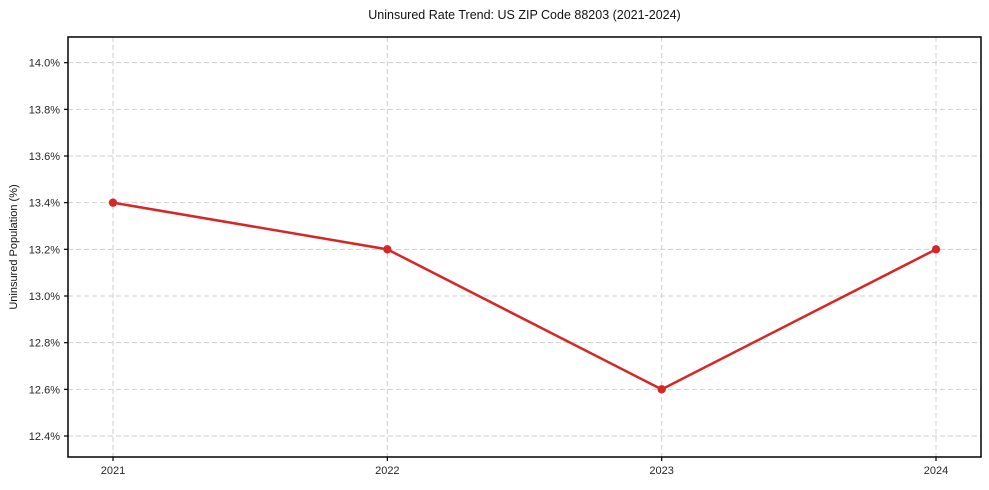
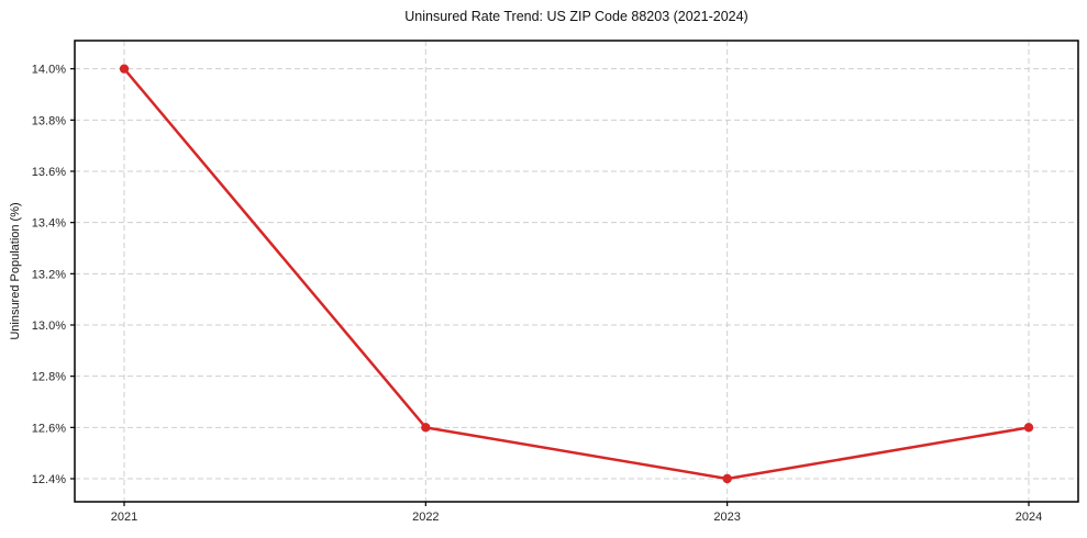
2021: 13.4% -> 14.0%
2022: 13.2% -> 12.6%
2023: 12.6% -> 12.4%
2024: 13.2% -> 12.6%
